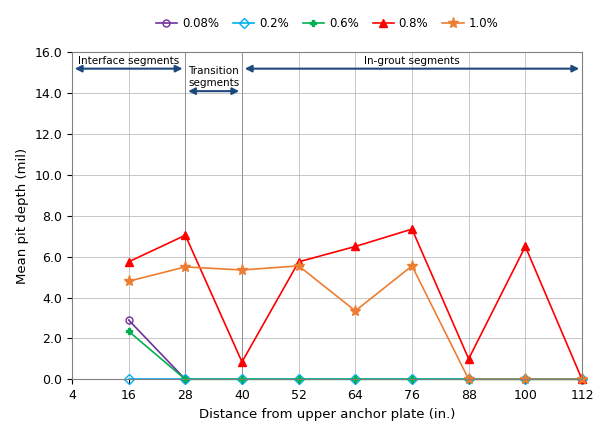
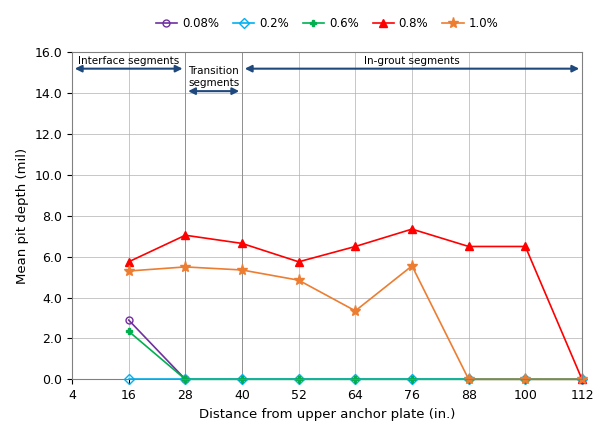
1.0%/16: 4.80 -> 5.30
0.8%/40: 0.85 -> 6.65
1.0%/52: 5.55 -> 4.85
0.8%/88: 1.00 -> 6.50
